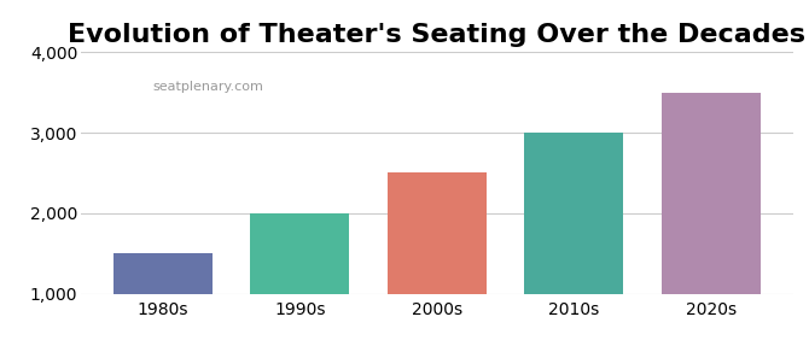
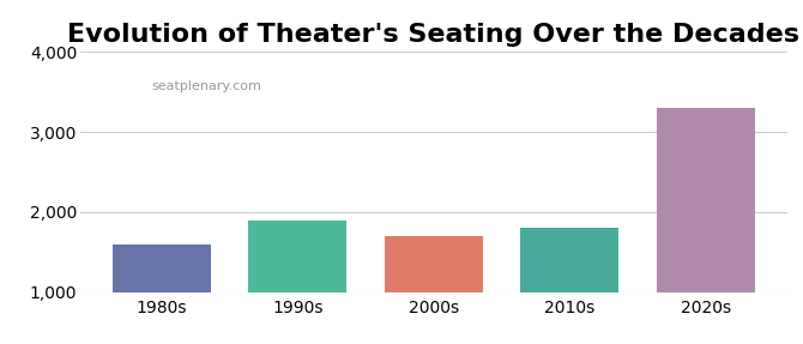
1980s: 1,500 -> 1,600
1990s: 2,000 -> 1,900
2000s: 2,500 -> 1,700
2010s: 3,000 -> 1,800
2020s: 3,500 -> 3,300
